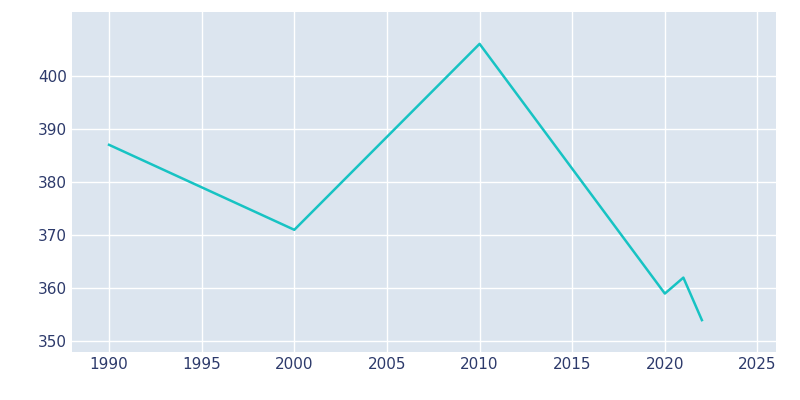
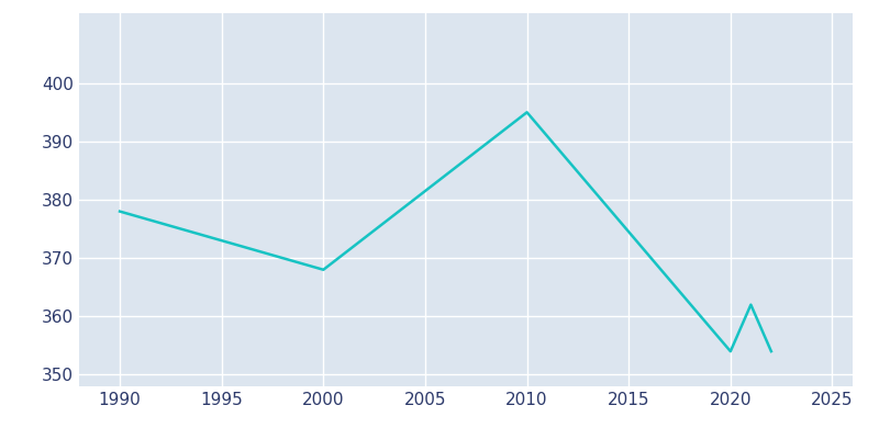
1990: 387 -> 378
2000: 371 -> 368
2010: 406 -> 395
2020: 359 -> 354
